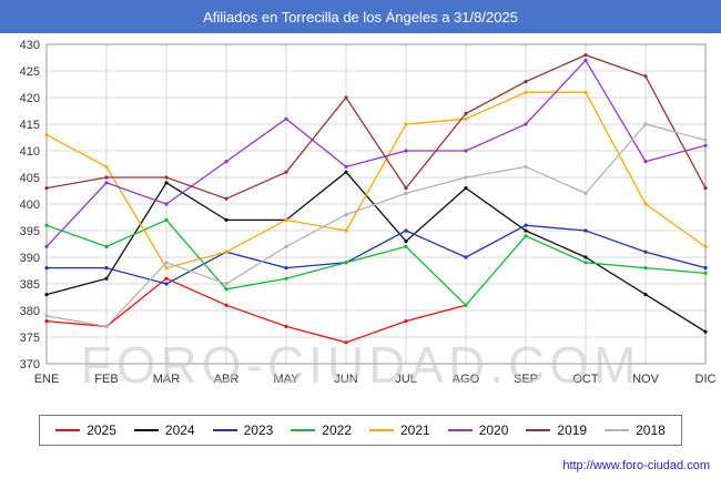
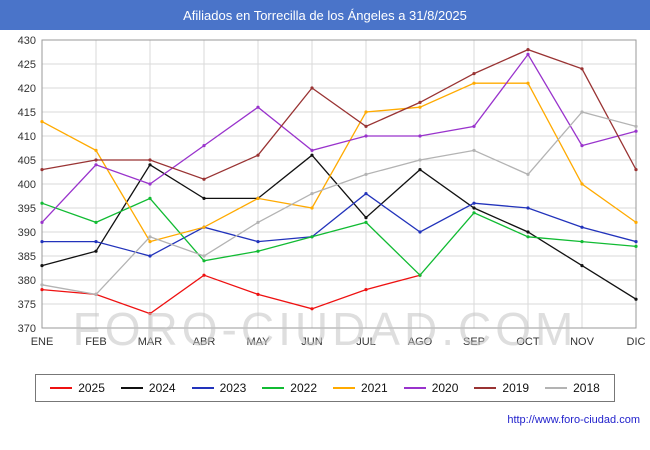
2025/MAR: 386 -> 373
2023/JUL: 395 -> 398
2019/JUL: 403 -> 412
2020/SEP: 415 -> 412
